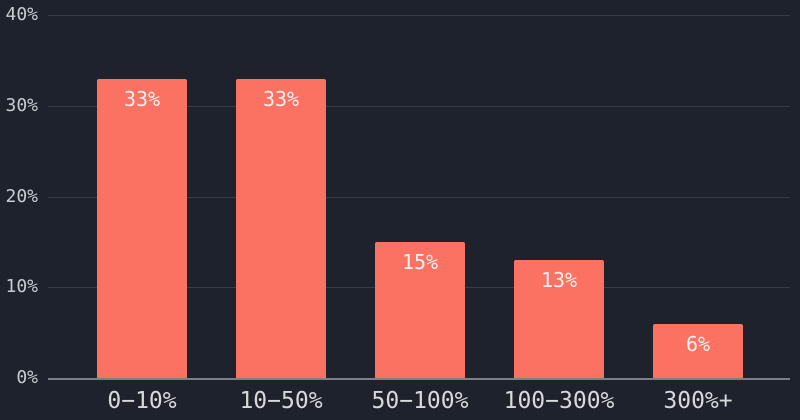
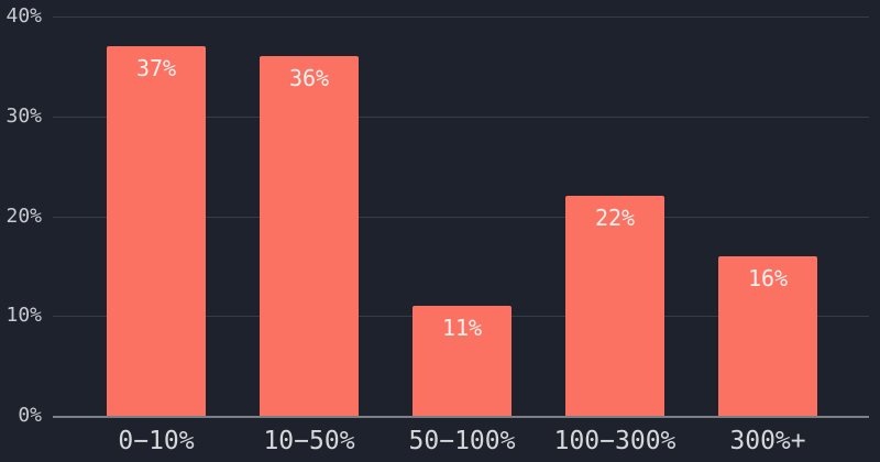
0−10%: 33% -> 37%
10−50%: 33% -> 36%
50−100%: 15% -> 11%
100−300%: 13% -> 22%
300%+: 6% -> 16%
